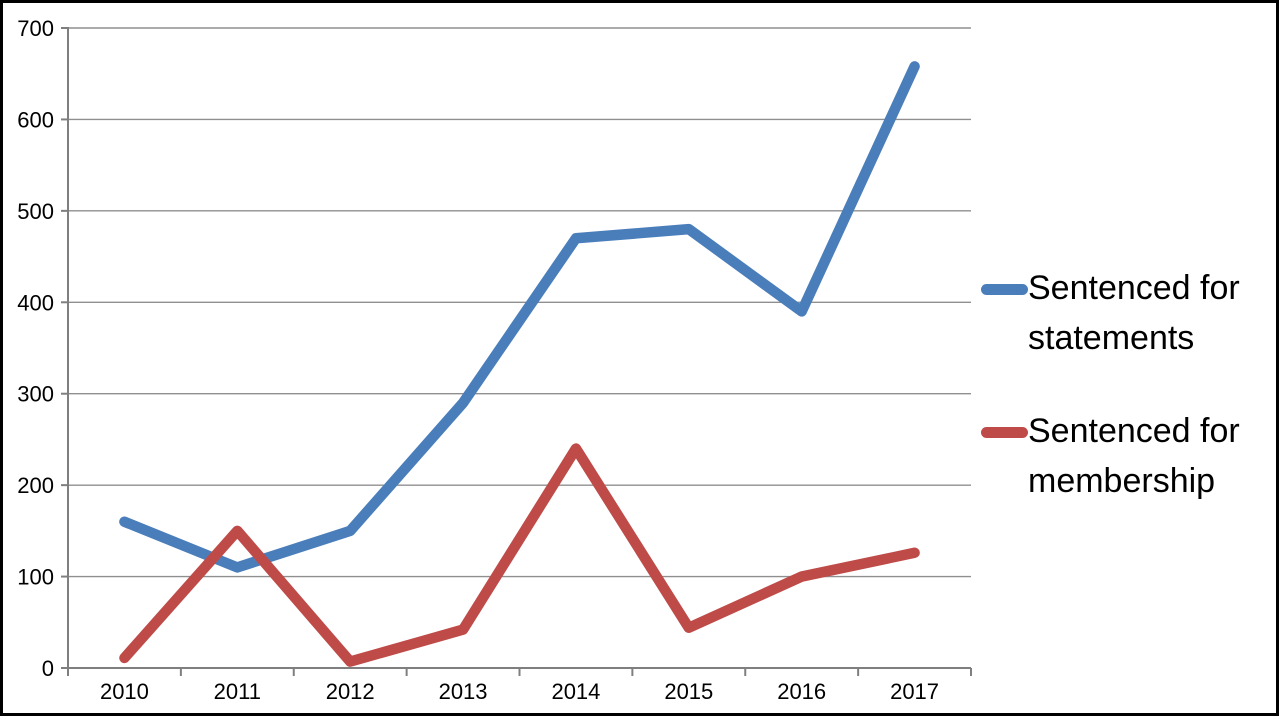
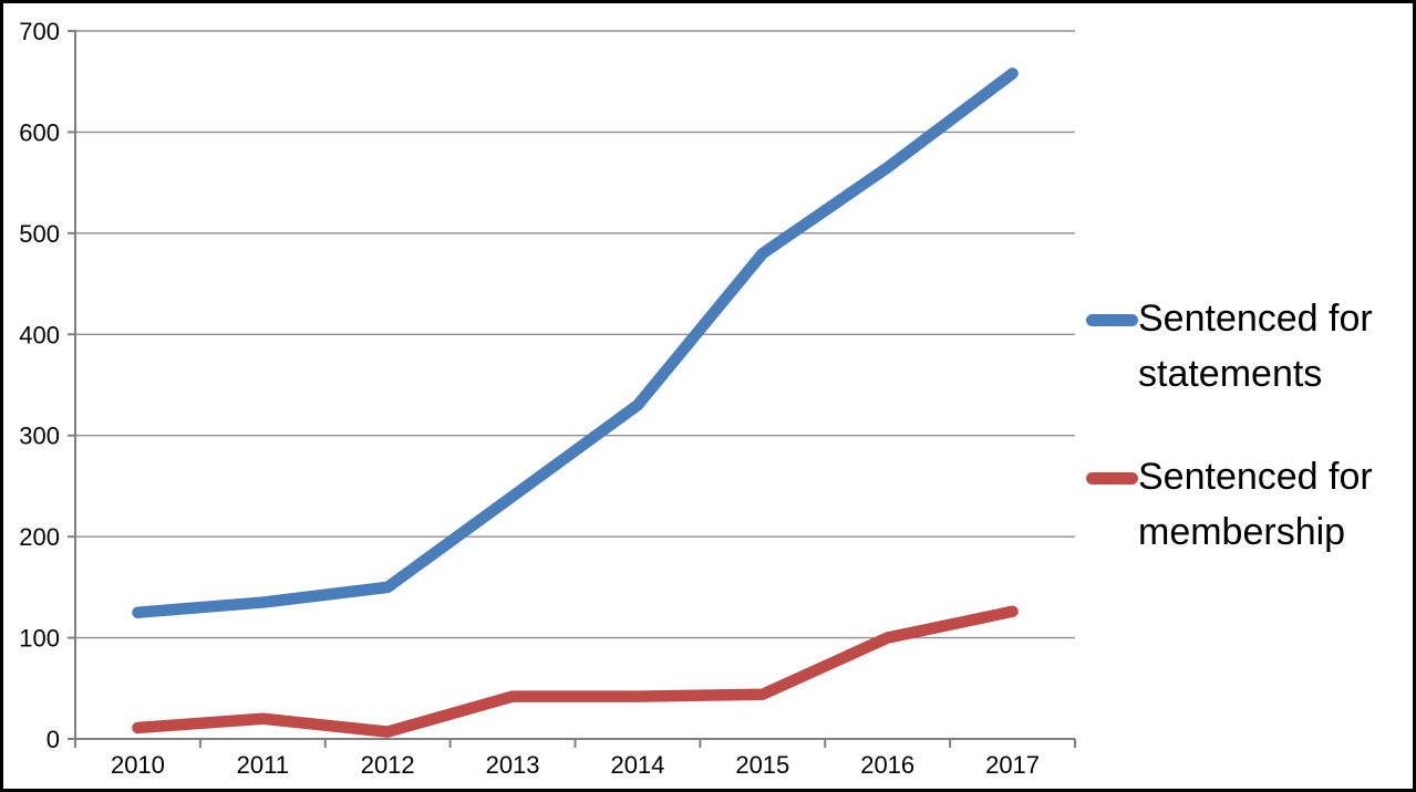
Sentenced for statements/2010: 160 -> 120
Sentenced for statements/2011: 110 -> 140
Sentenced for membership/2011: 150 -> 20
Sentenced for statements/2013: 290 -> 240
Sentenced for statements/2014: 470 -> 330
Sentenced for membership/2014: 240 -> 40
Sentenced for statements/2016: 390 -> 560
